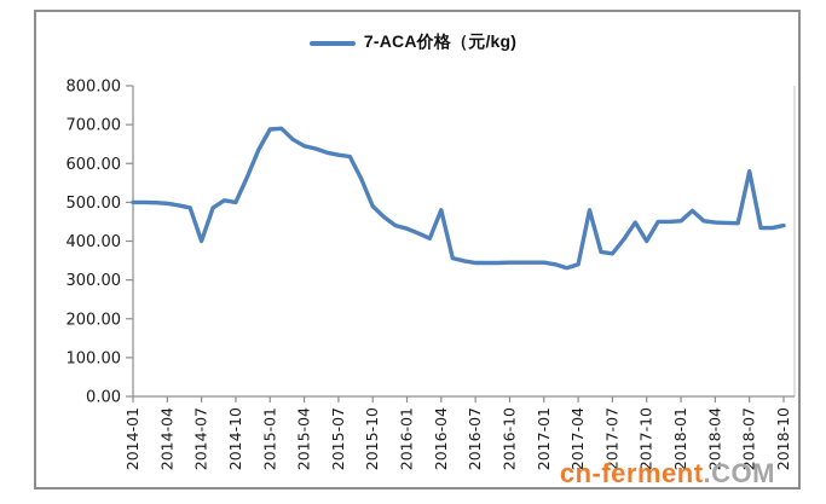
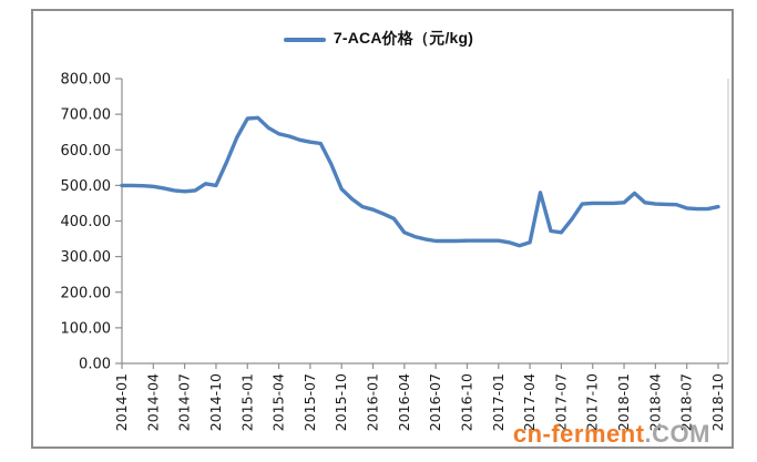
2014-07: 400 -> 480
2016-04: 480 -> 370
2017-10: 400 -> 450
2018-07: 580 -> 440
